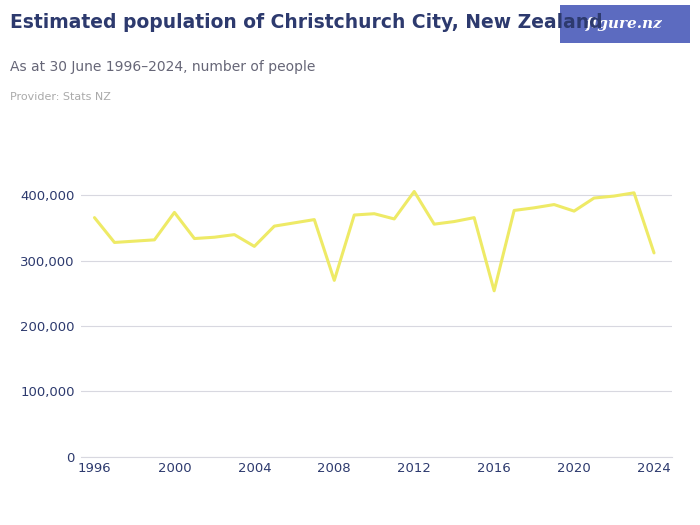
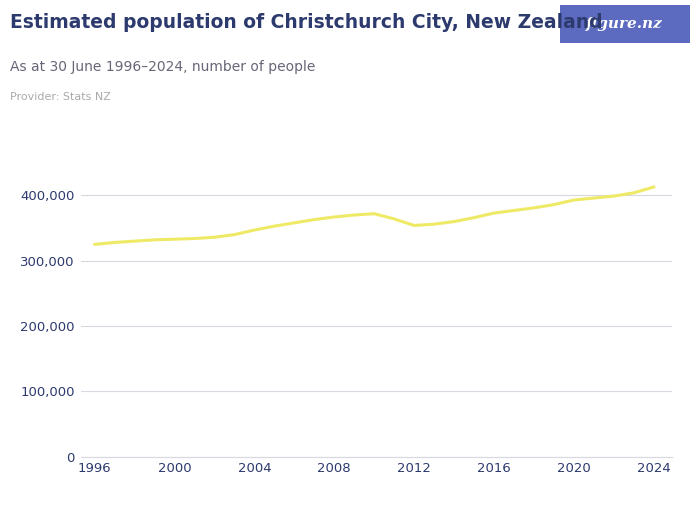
1996: 366,000 -> 325,000
2000: 374,000 -> 333,000
2004: 322,000 -> 347,000
2008: 270,000 -> 367,000
2012: 406,000 -> 354,000
2016: 254,000 -> 373,000
2020: 376,000 -> 393,000
2024: 312,000 -> 413,000
